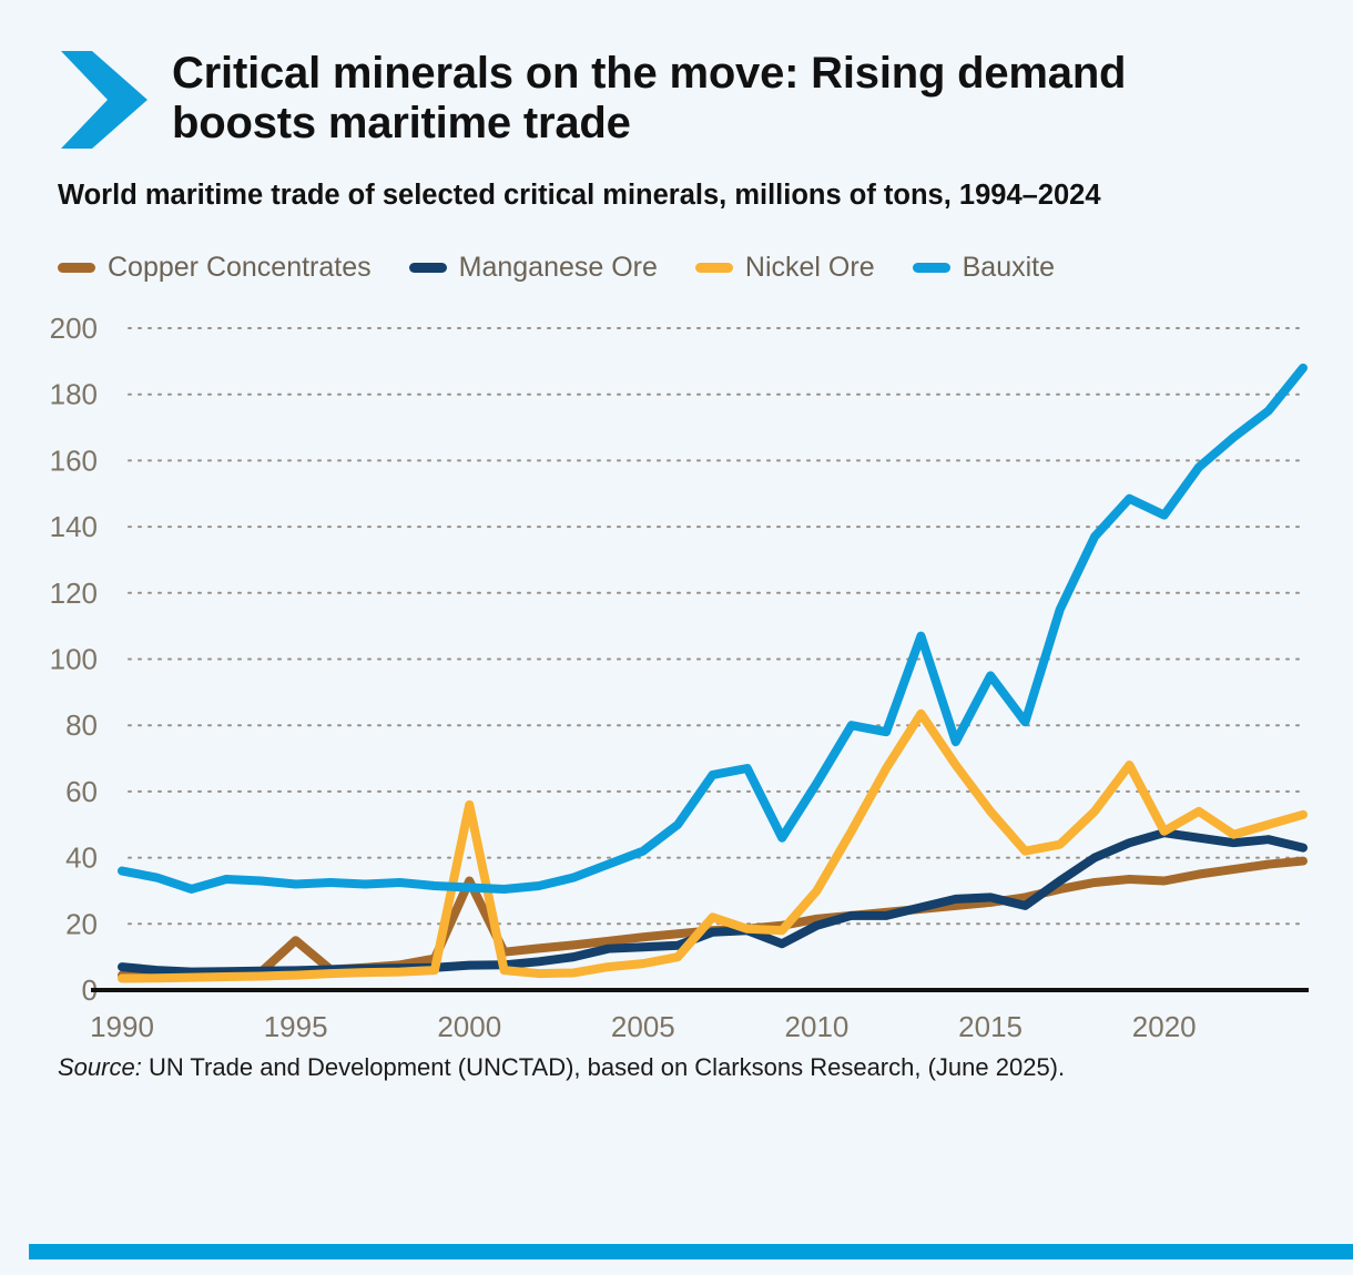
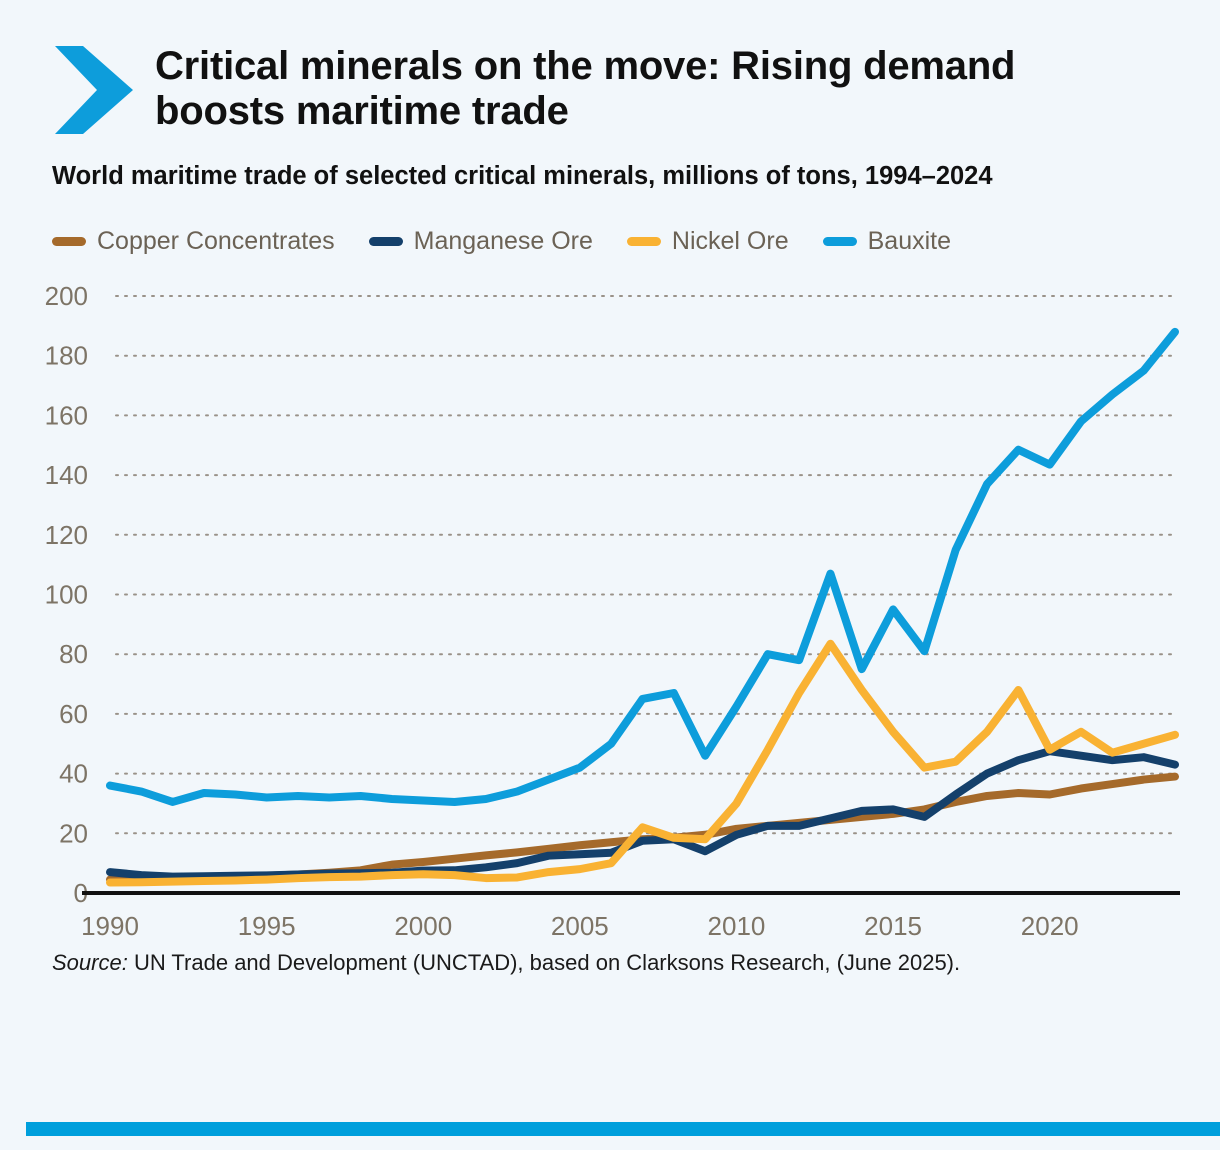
Copper Concentrates/1995: 15 -> 6
Copper Concentrates/2000: 33 -> 10
Nickel Ore/2000: 56 -> 6
